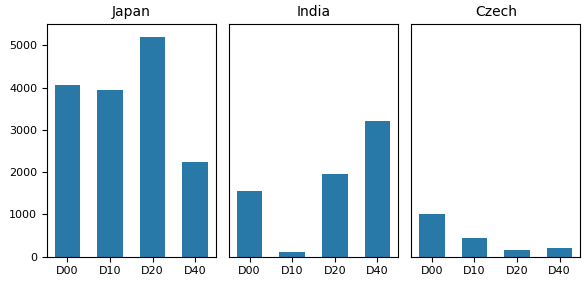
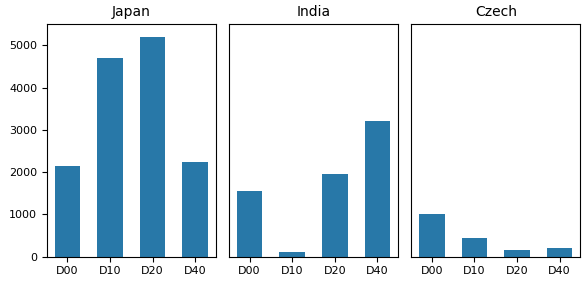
Japan/D00: 4050 -> 2150
Japan/D10: 3950 -> 4700
